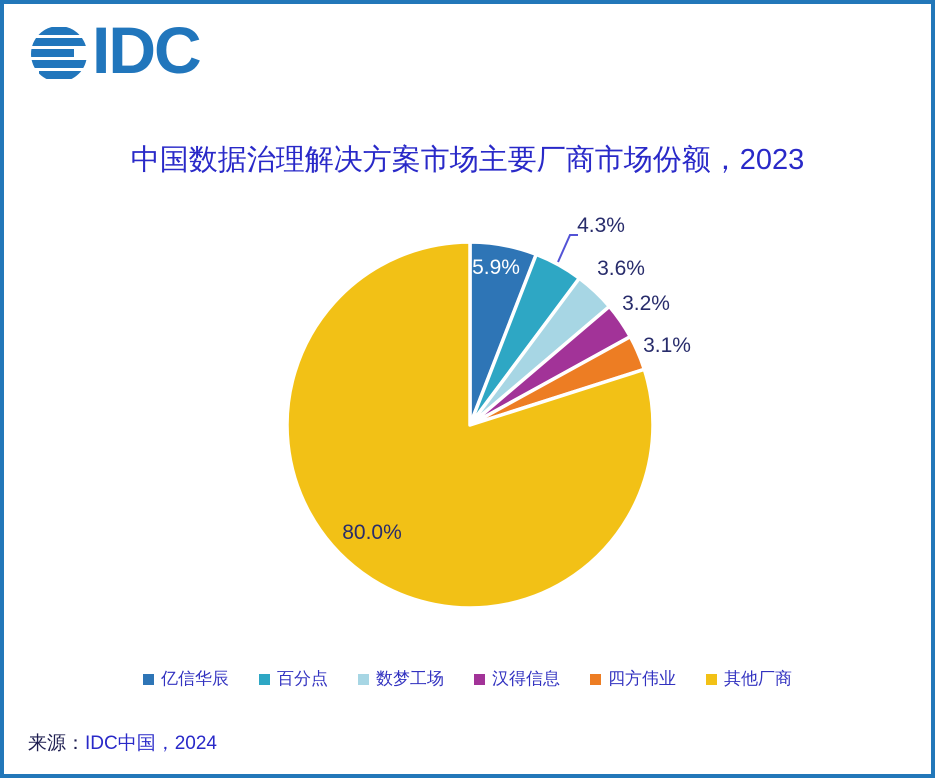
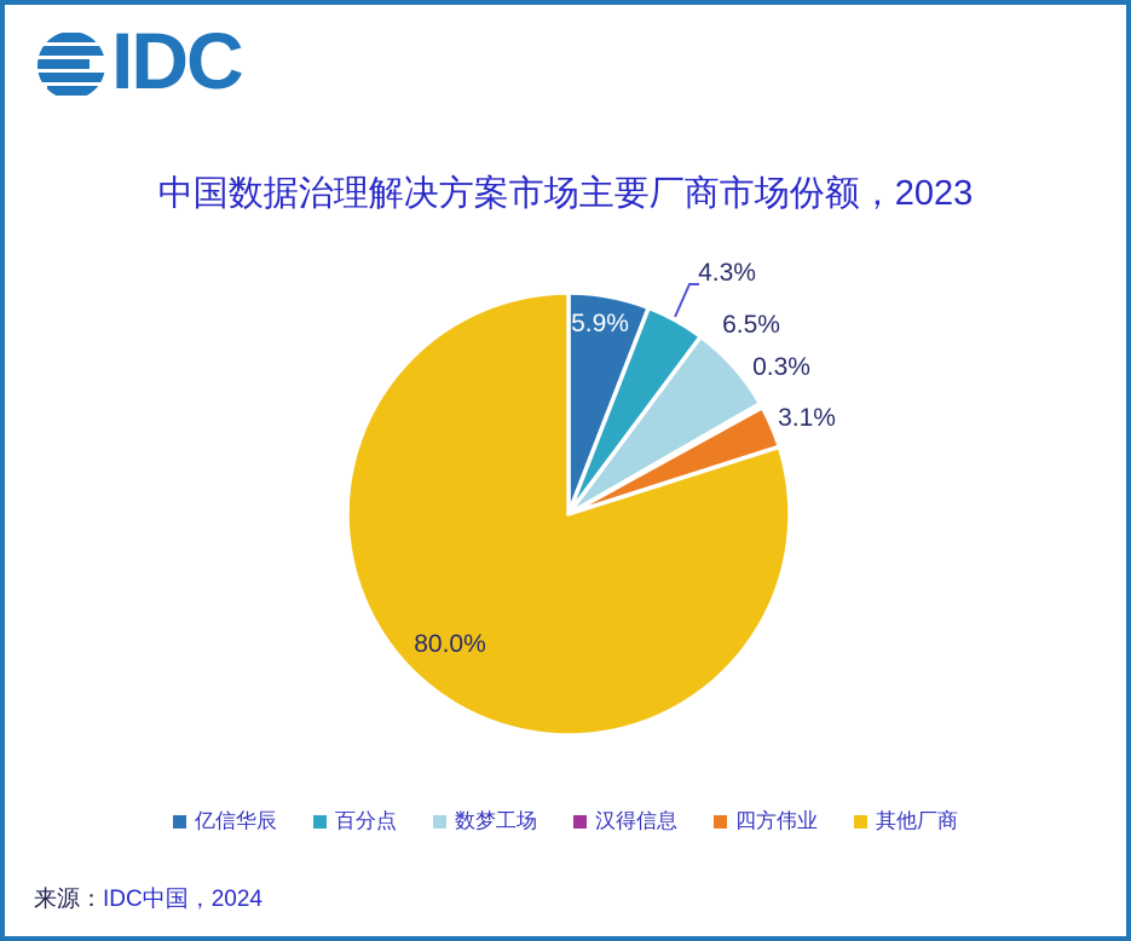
数梦工场: 3.6% -> 6.5%
汉得信息: 3.2% -> 0.3%
